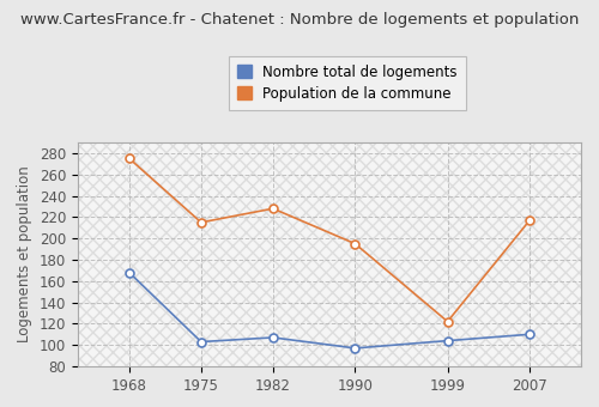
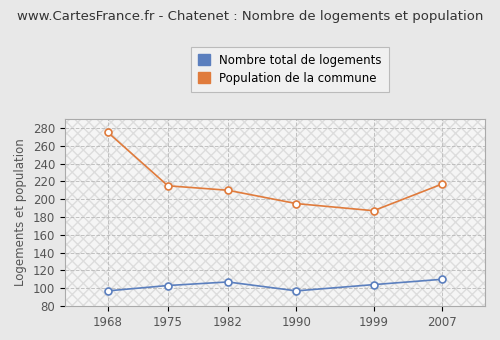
Nombre total de logements/1968: 168 -> 97
Population de la commune/1982: 228 -> 210
Population de la commune/1999: 122 -> 187
